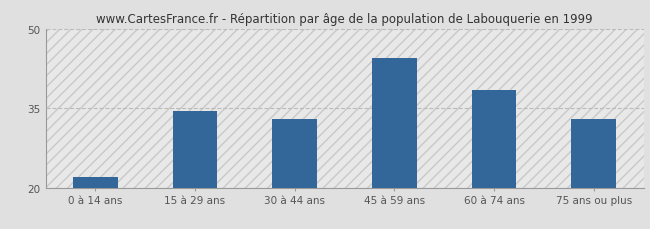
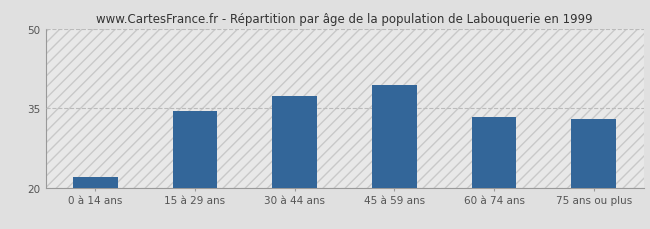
30 à 44 ans: 33.0 -> 37.4
45 à 59 ans: 44.5 -> 39.4
60 à 74 ans: 38.5 -> 33.4
